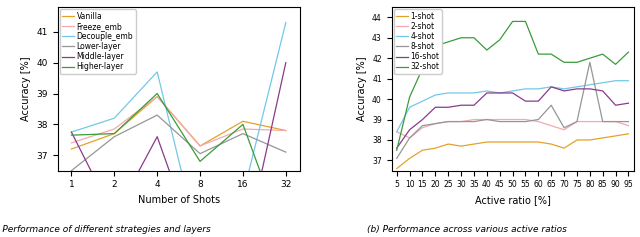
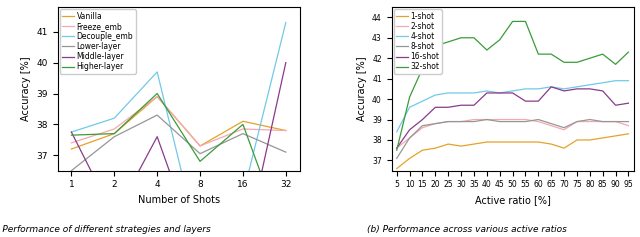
2-shot/5: 38.4 -> 37.6
8-shot/65: 39.7 -> 38.8
8-shot/80: 41.8 -> 39.0
